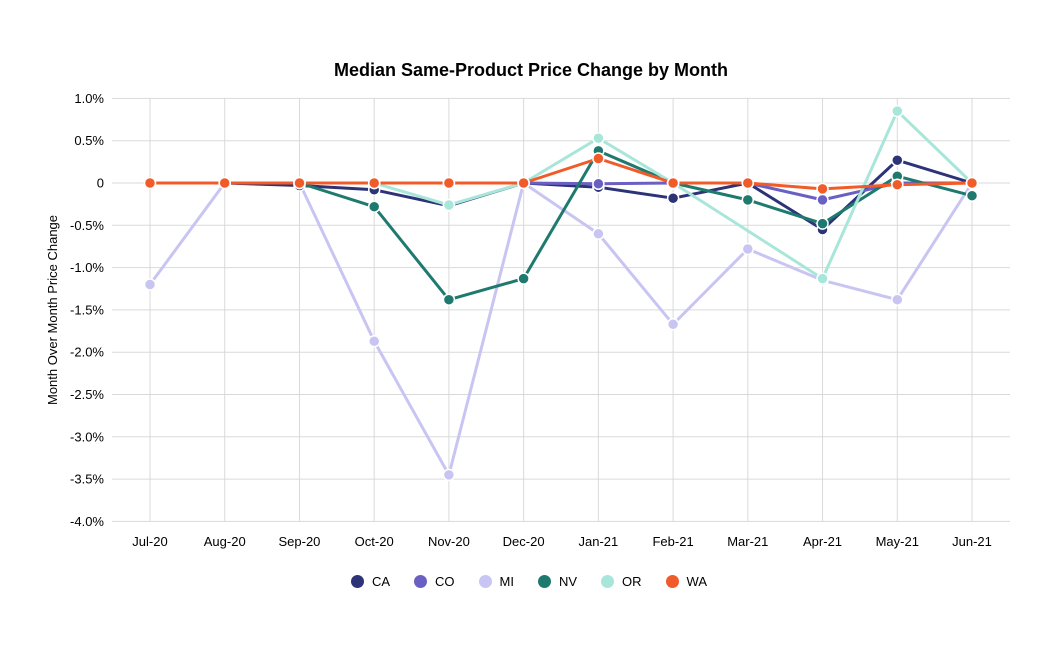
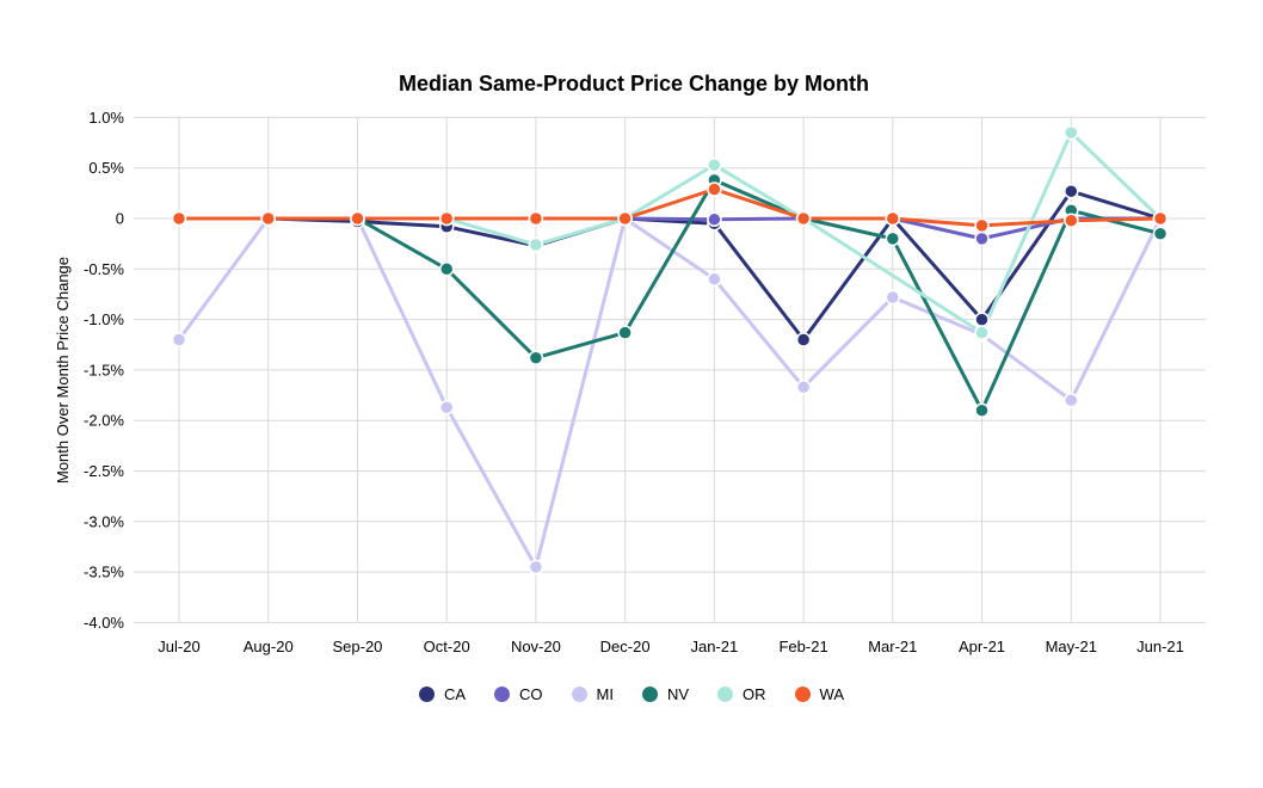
NV/Oct-20: -0.3% -> -0.5%
CA/Feb-21: -0.2% -> -1.2%
CA/Apr-21: -0.6% -> -1.0%
NV/Apr-21: -0.5% -> -1.9%
MI/May-21: -1.4% -> -1.8%
